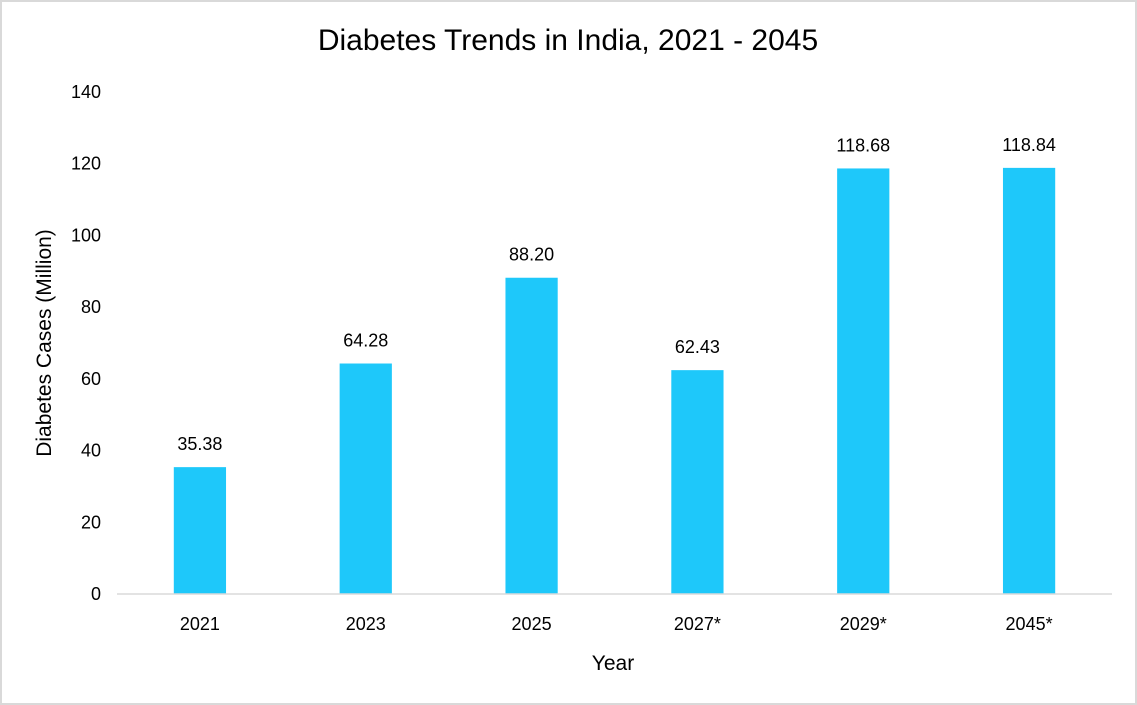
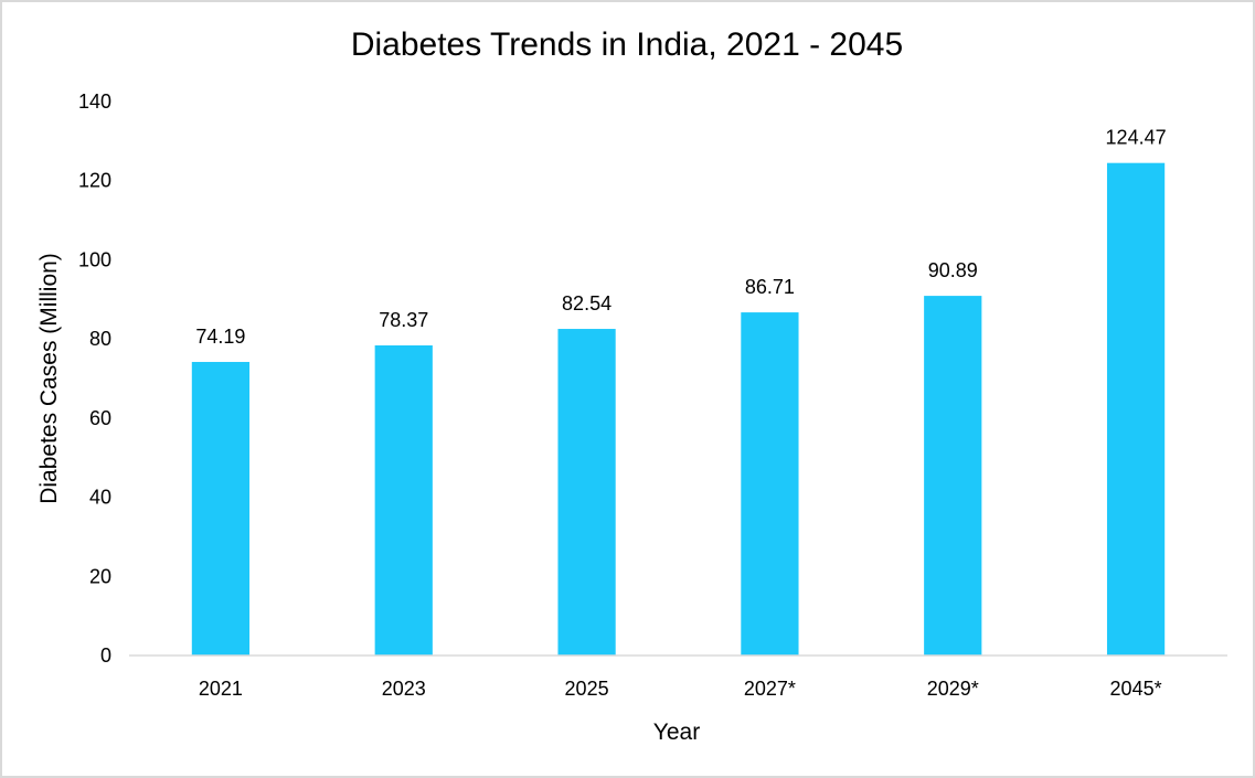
2021: 35.38 -> 74.19
2023: 64.28 -> 78.37
2025: 88.20 -> 82.54
2027*: 62.43 -> 86.71
2029*: 118.68 -> 90.89
2045*: 118.84 -> 124.47
